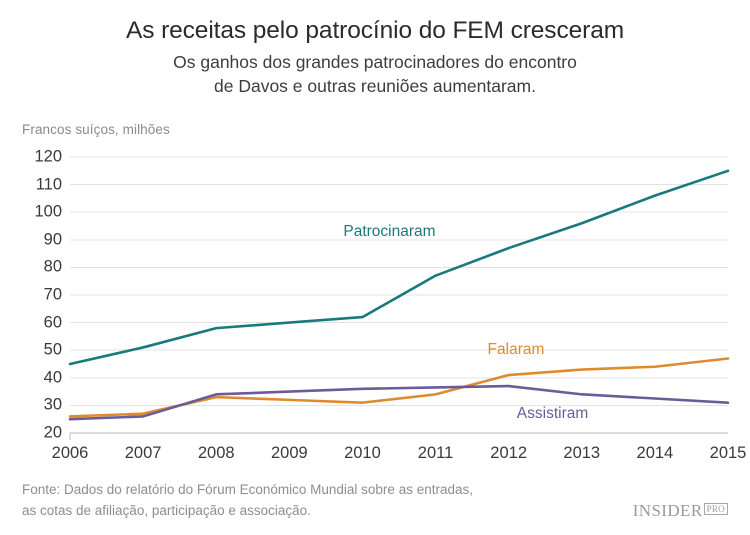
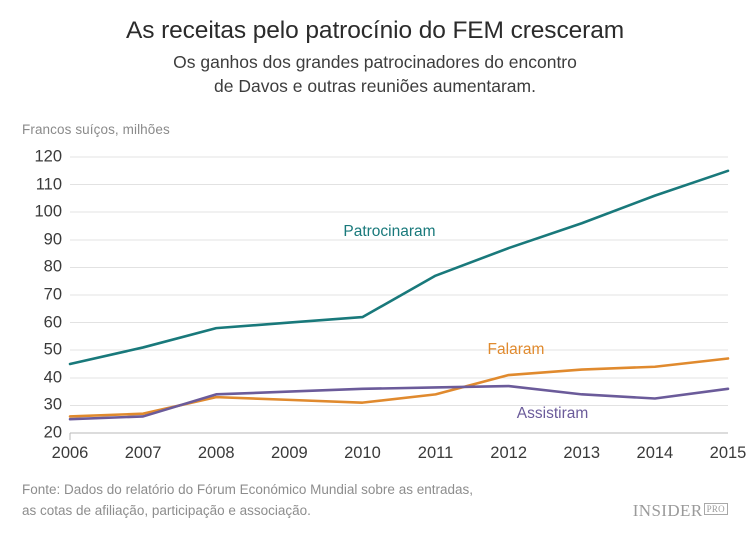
Assistiram/2015: 31 -> 36
